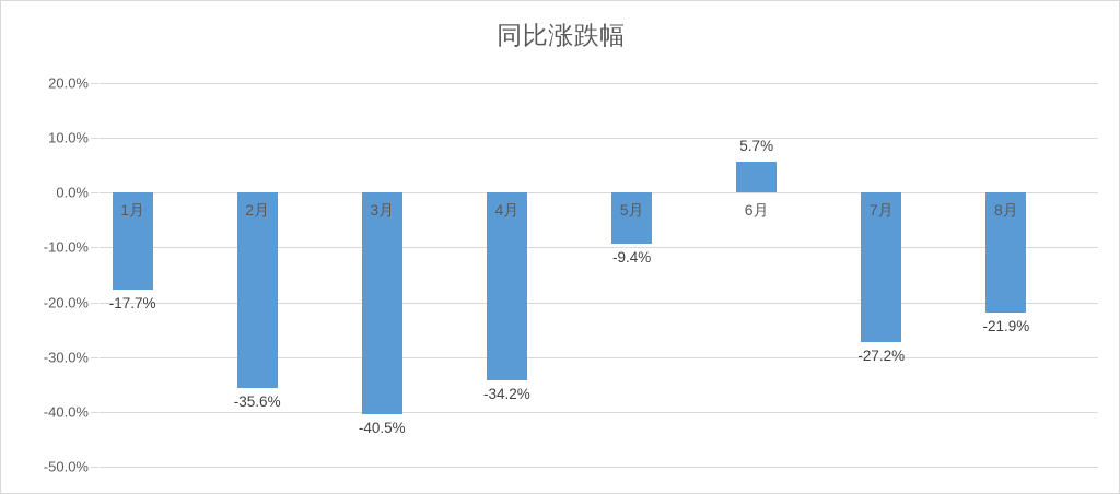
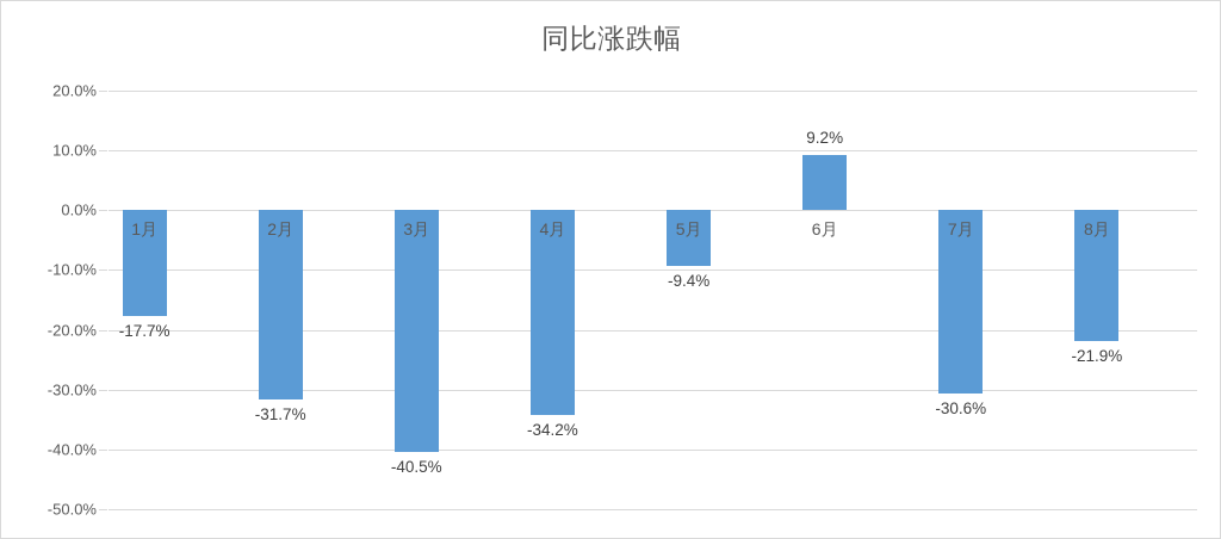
2月: -35.6% -> -31.7%
6月: 5.7% -> 9.2%
7月: -27.2% -> -30.6%
